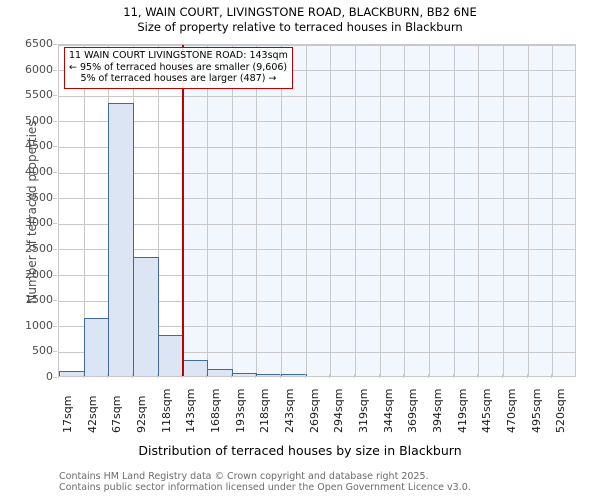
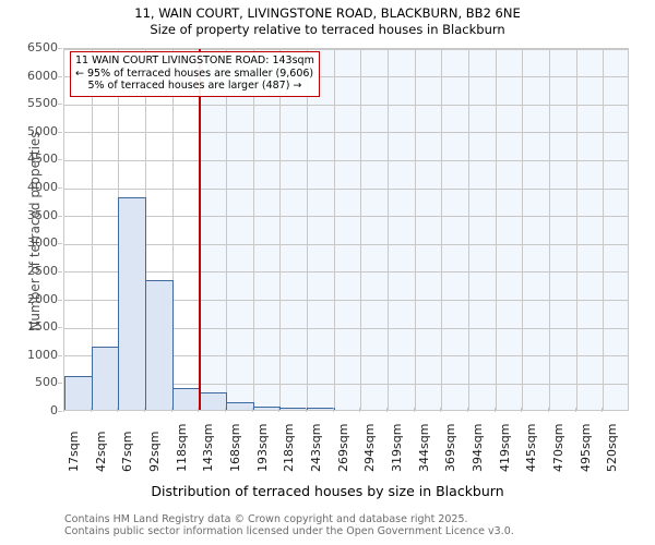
17sqm: 100 -> 600
67sqm: 5300 -> 3800
118sqm: 800 -> 400
